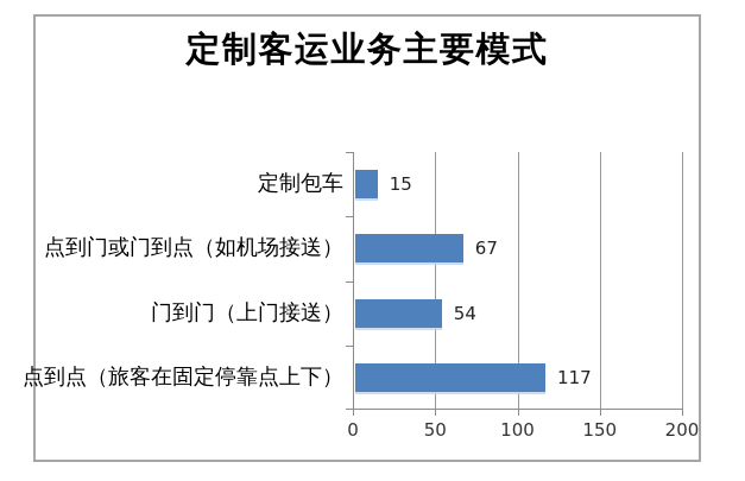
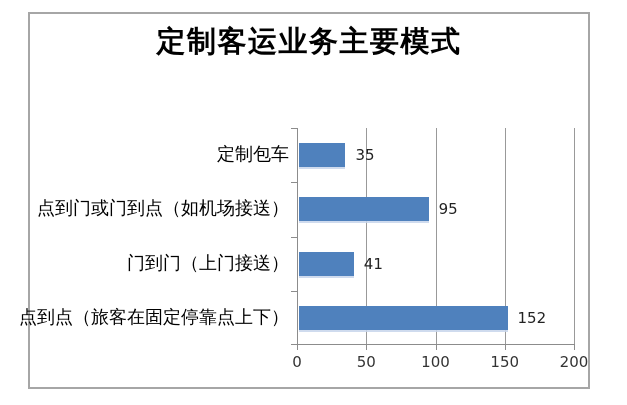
定制包车: 15 -> 35
点到门或门到点（如机场接送）: 67 -> 95
门到门（上门接送）: 54 -> 41
点到点（旅客在固定停靠点上下）: 117 -> 152
